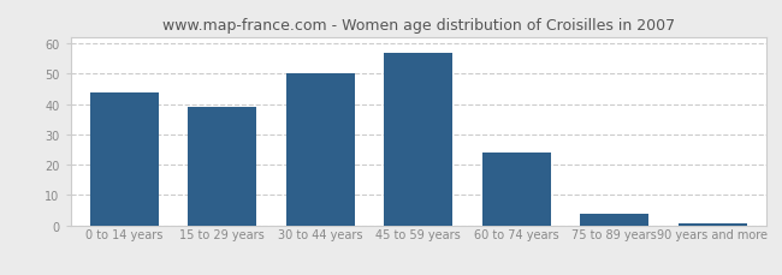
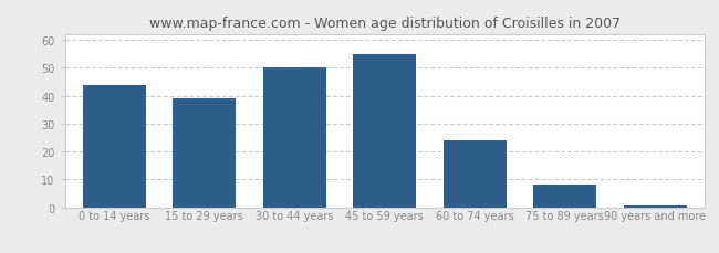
45 to 59 years: 57.0 -> 55.0
75 to 89 years: 4.0 -> 8.0
